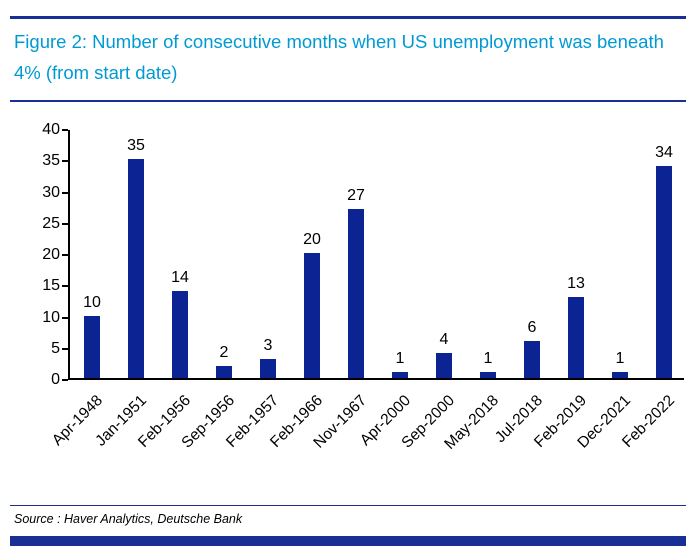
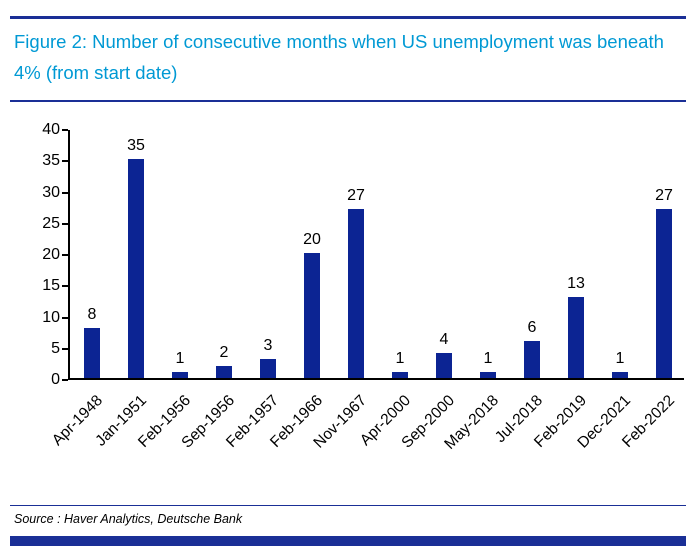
Apr-1948: 10 -> 8
Feb-1956: 14 -> 1
Feb-2022: 34 -> 27
